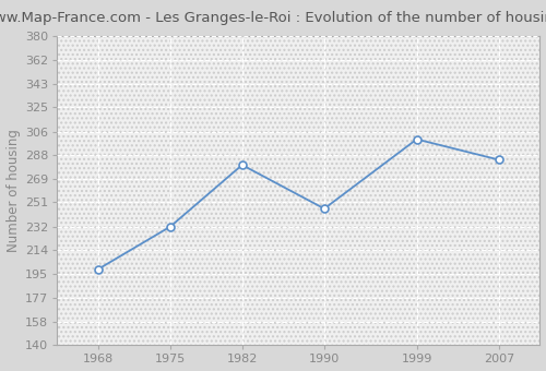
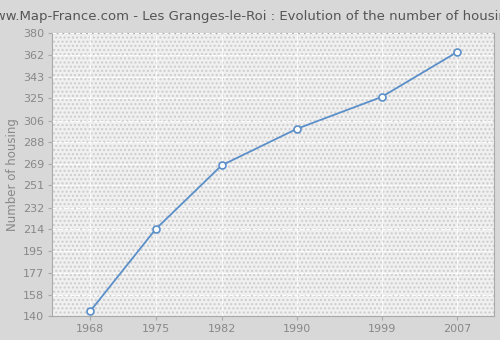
1968: 199 -> 144
1975: 232 -> 214
1982: 280 -> 268
1990: 246 -> 299
1999: 300 -> 326
2007: 284 -> 364
